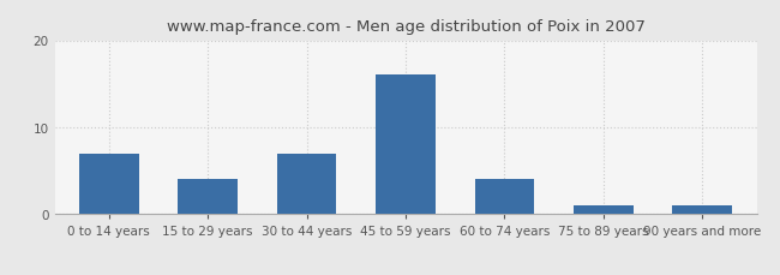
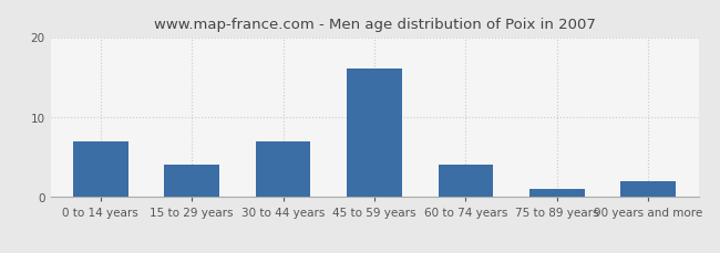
90 years and more: 1 -> 2
